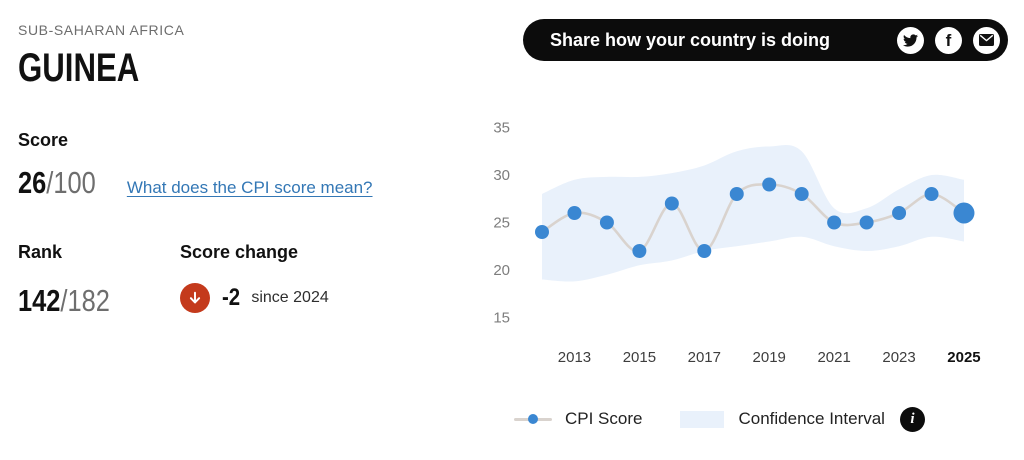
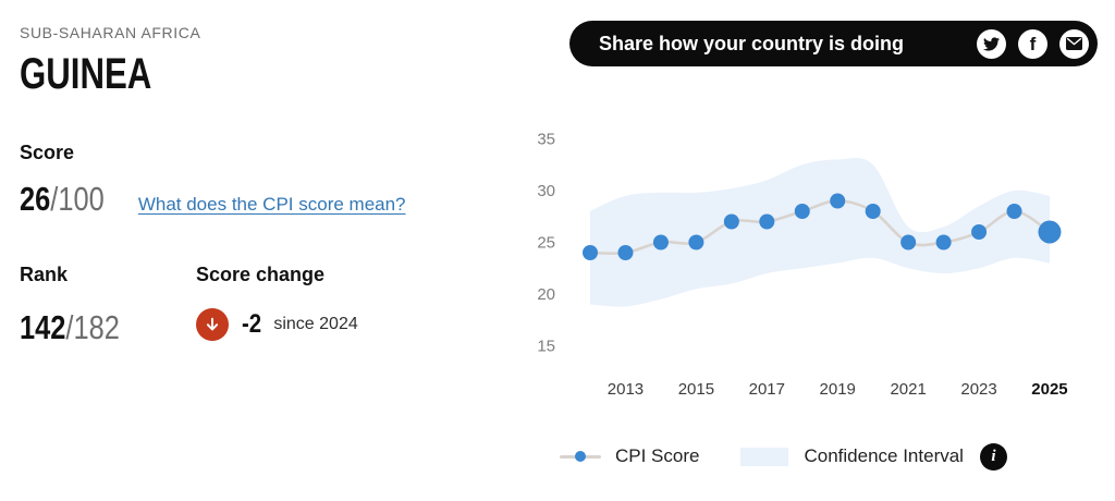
2013: 26 -> 24
2015: 22 -> 25
2017: 22 -> 27
